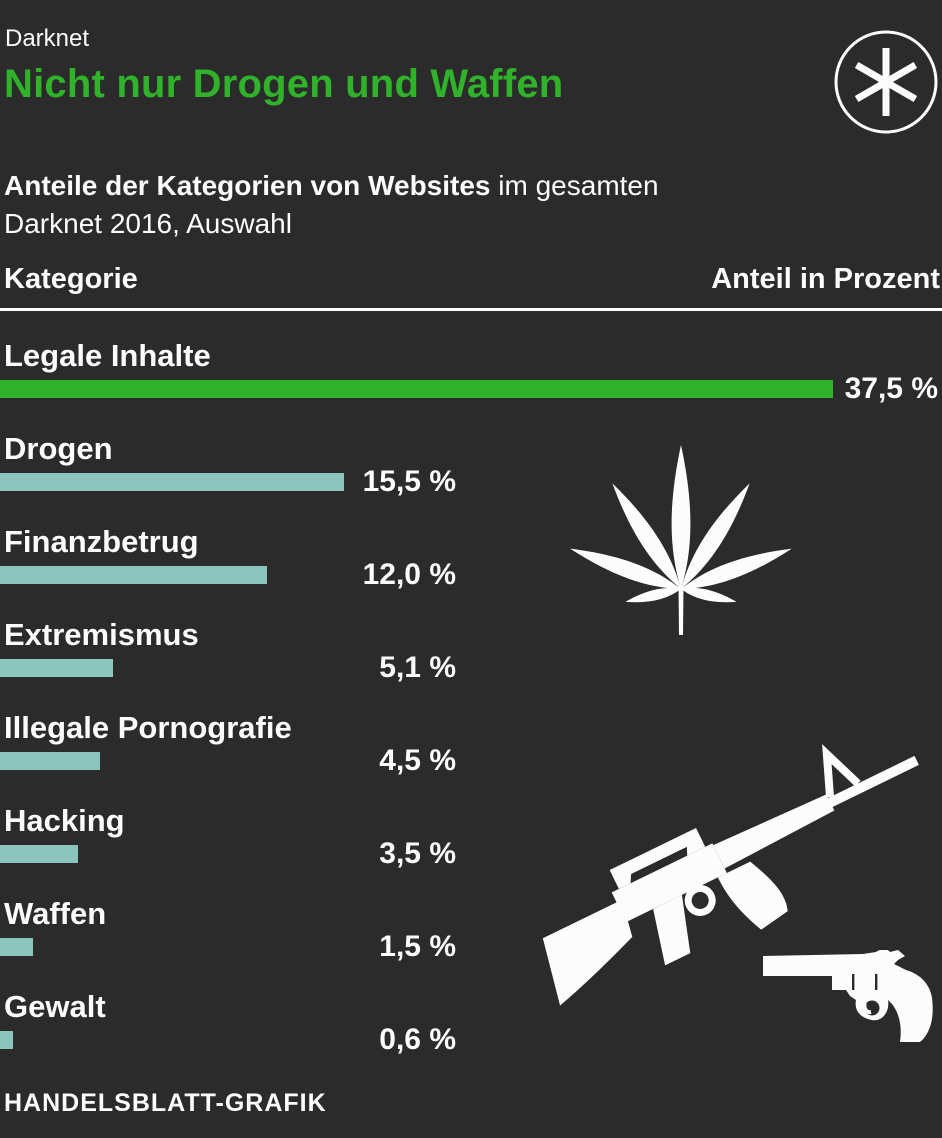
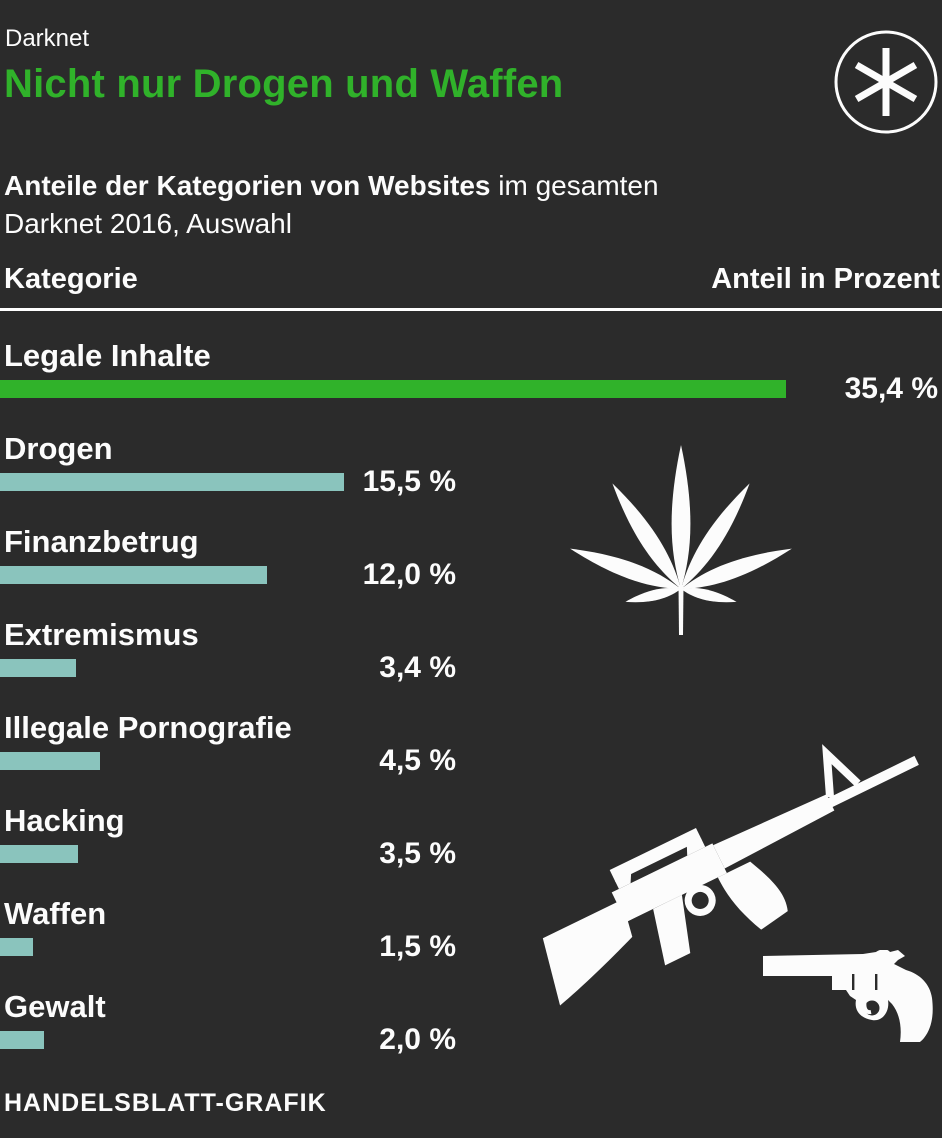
Legale Inhalte: 37,5 -> 35,4
Extremismus: 5,1 -> 3,4
Gewalt: 0,6 -> 2,0
